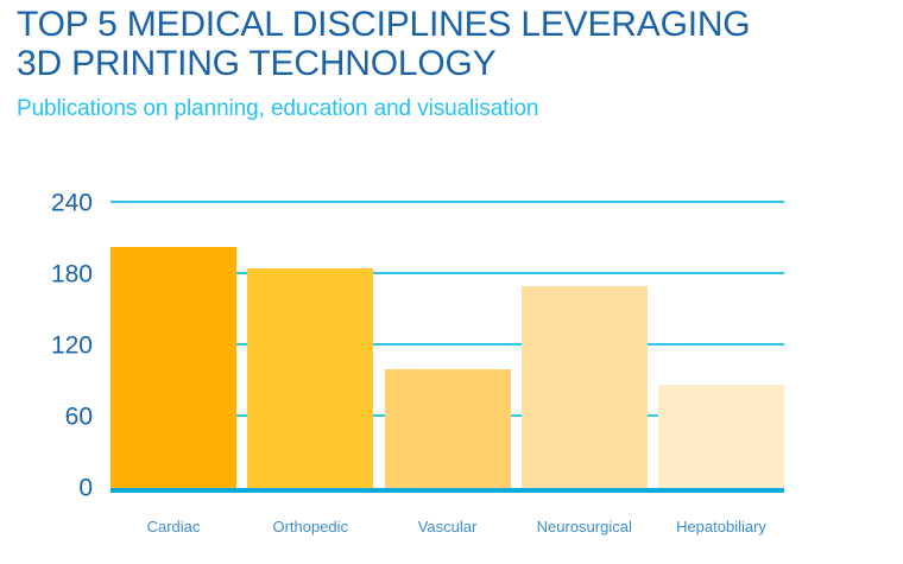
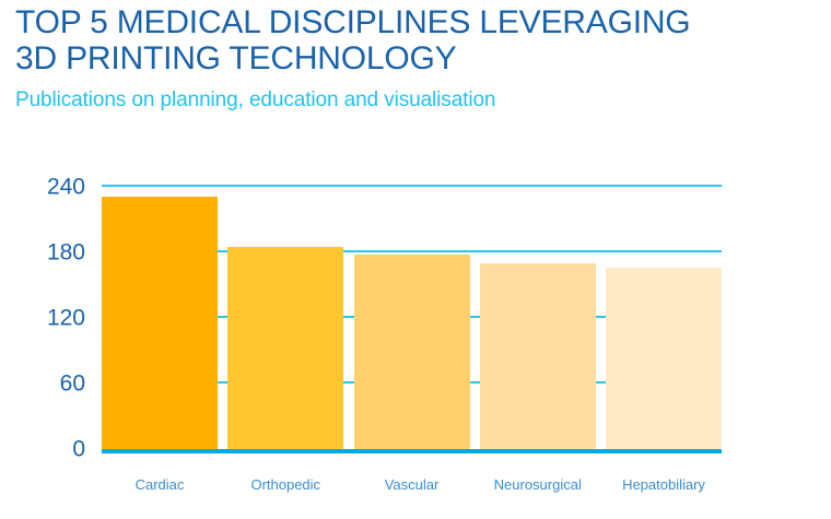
Cardiac: 203 -> 231
Vascular: 100 -> 178
Hepatobiliary: 87 -> 166
